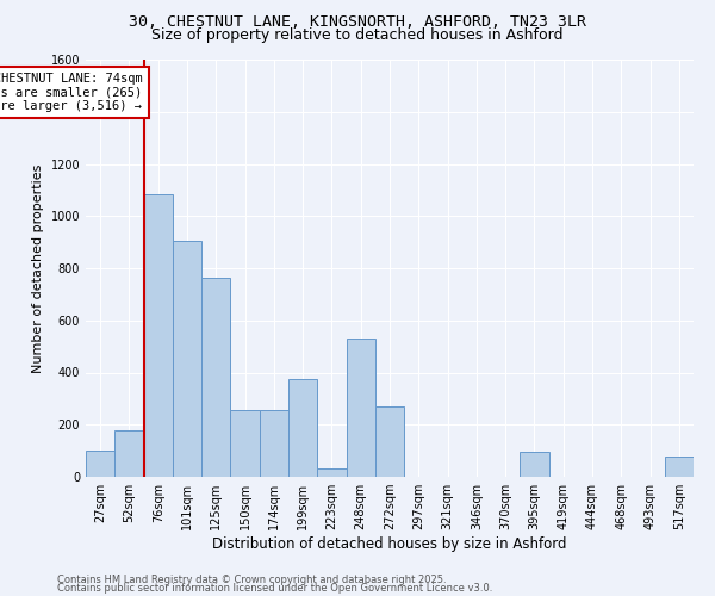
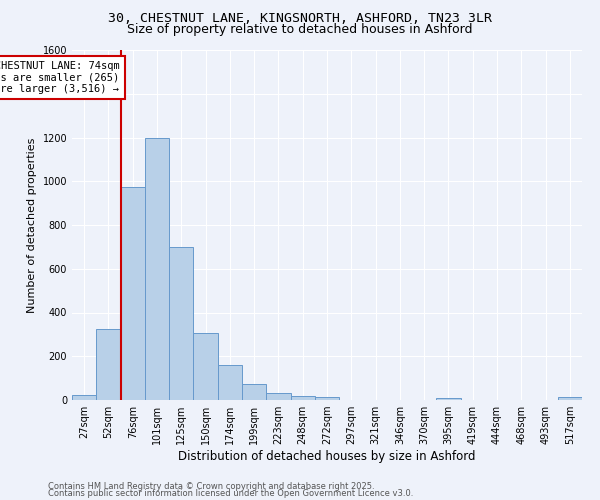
27sqm: 100 -> 25
52sqm: 180 -> 325
76sqm: 1085 -> 975
101sqm: 905 -> 1200
125sqm: 765 -> 700
150sqm: 255 -> 305
174sqm: 255 -> 160
199sqm: 375 -> 75
248sqm: 530 -> 18
272sqm: 270 -> 12
395sqm: 95 -> 8
517sqm: 80 -> 12
